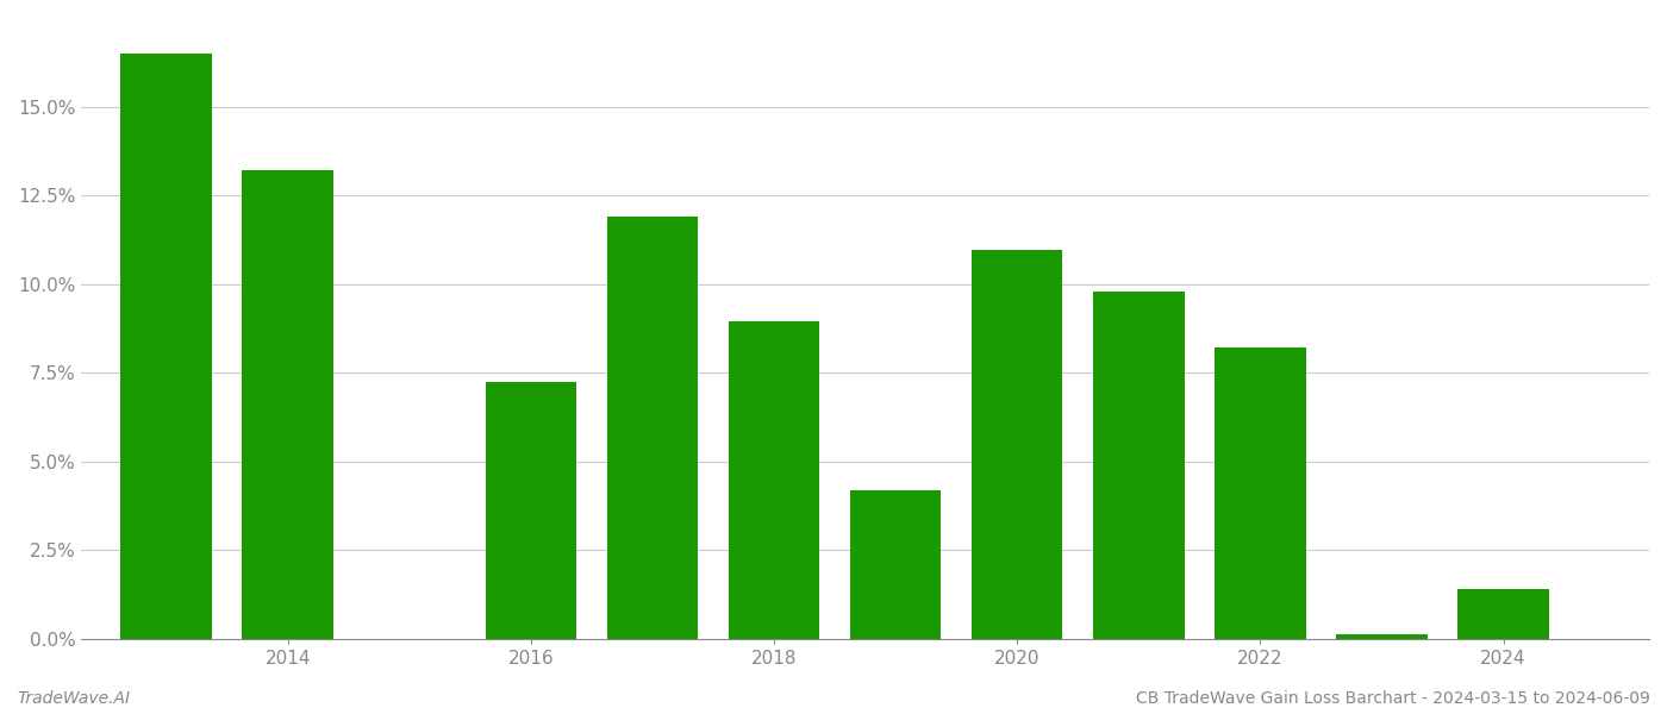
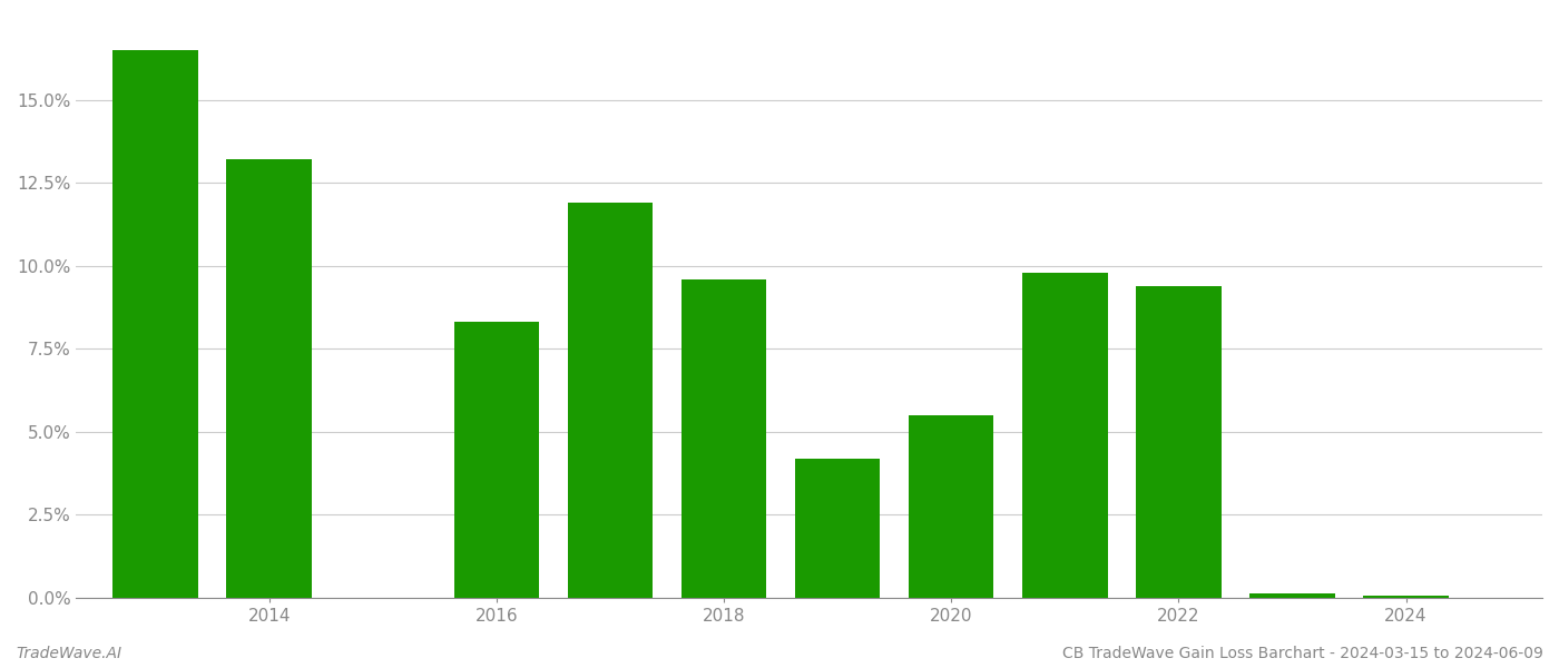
2016: 7.25% -> 8.30%
2018: 8.95% -> 9.60%
2020: 10.95% -> 5.50%
2022: 8.20% -> 9.40%
2024: 1.40% -> 0.08%
